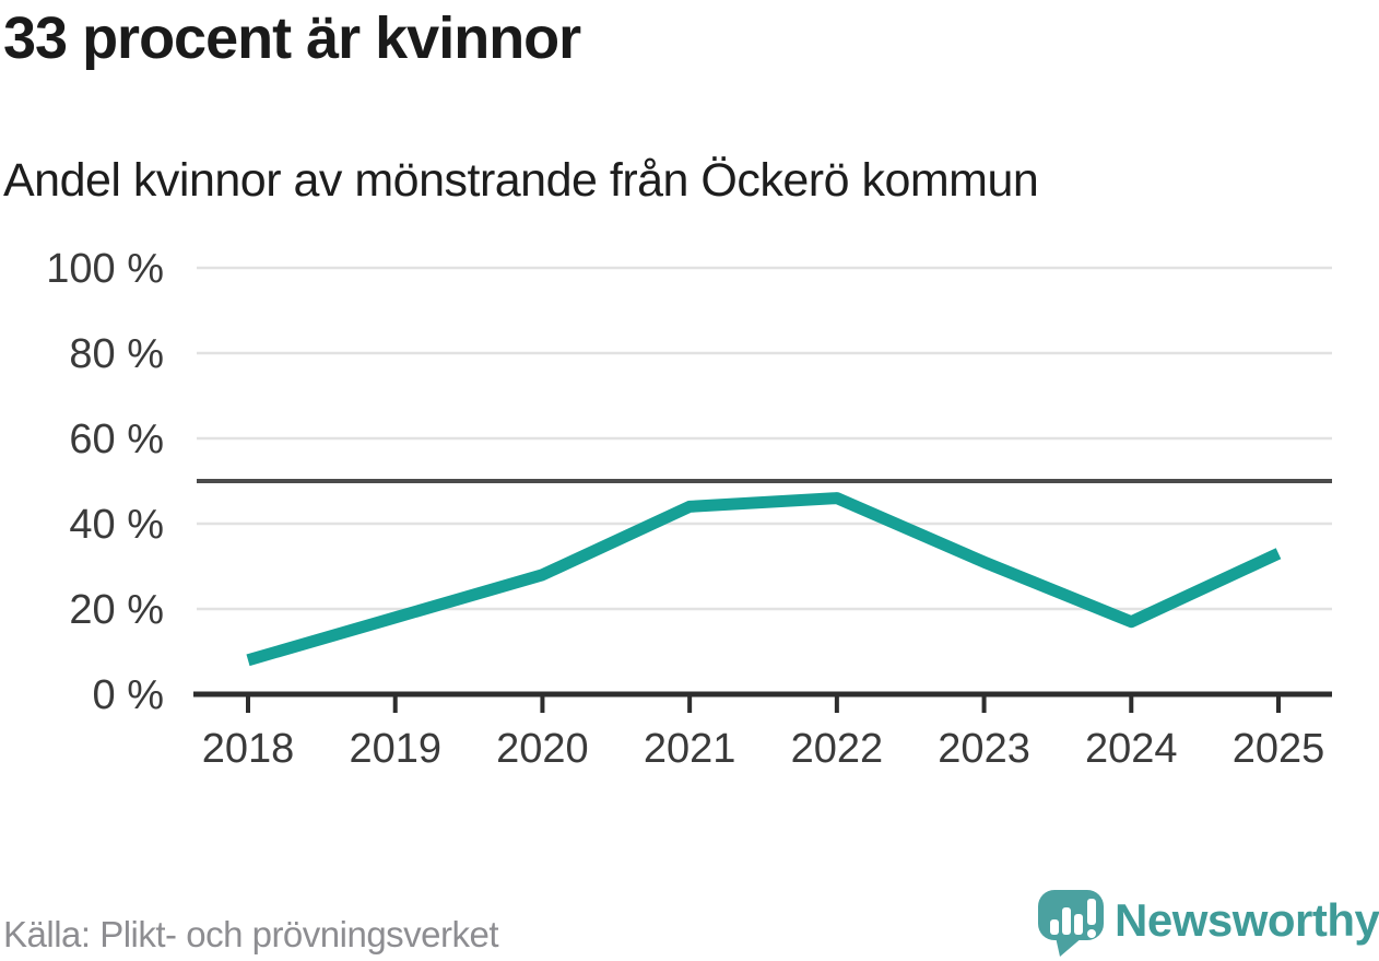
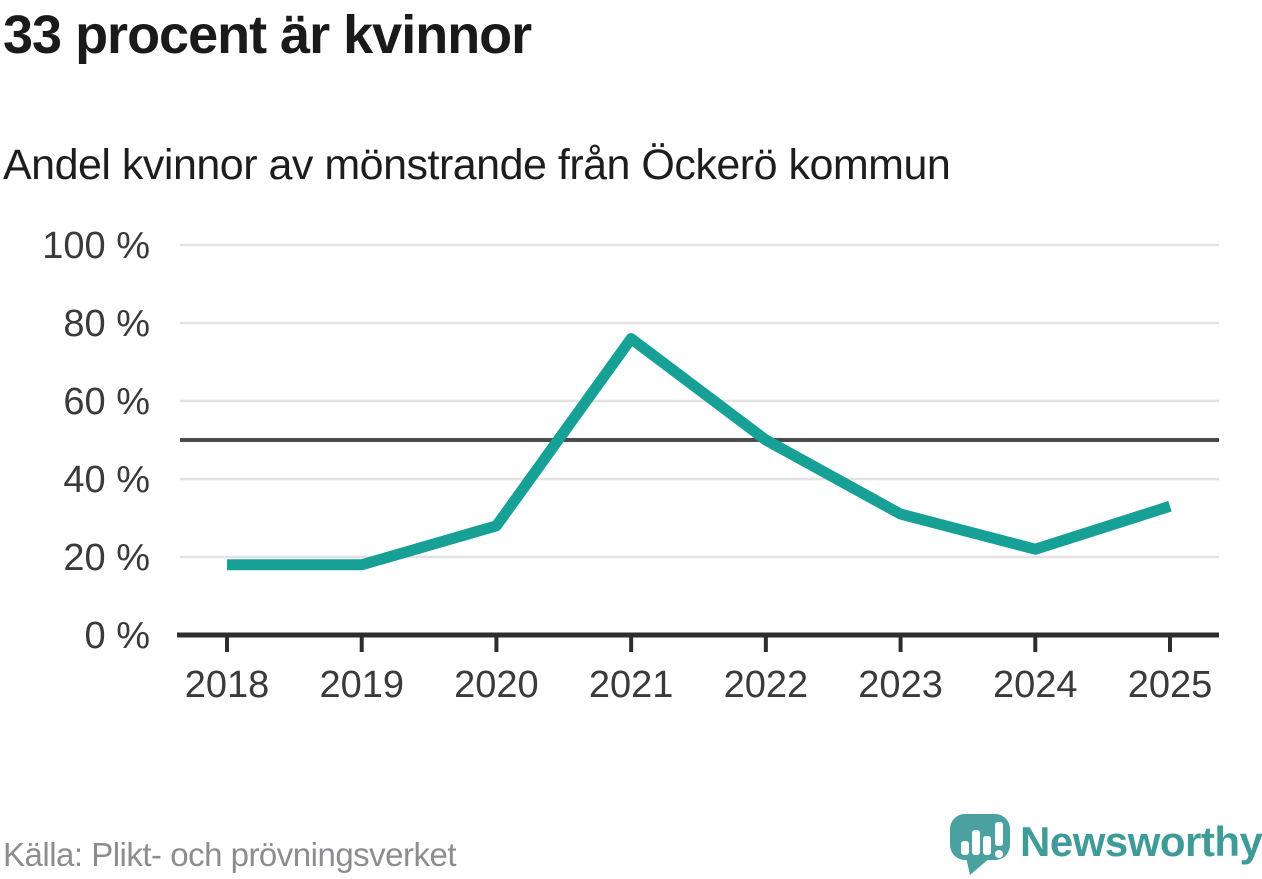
2018: 8% -> 18%
2021: 44% -> 76%
2022: 46% -> 50%
2024: 17% -> 22%
